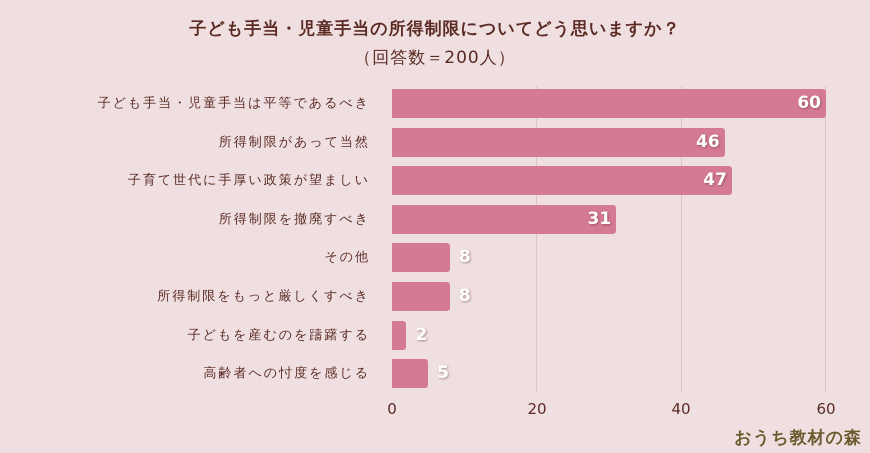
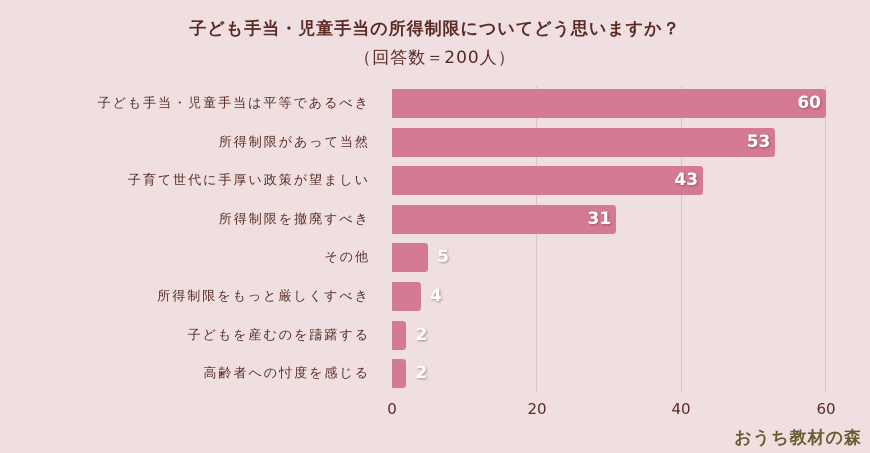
所得制限があって当然: 46 -> 53
子育て世代に手厚い政策が望ましい: 47 -> 43
その他: 8 -> 5
所得制限をもっと厳しくすべき: 8 -> 4
高齢者への忖度を感じる: 5 -> 2
